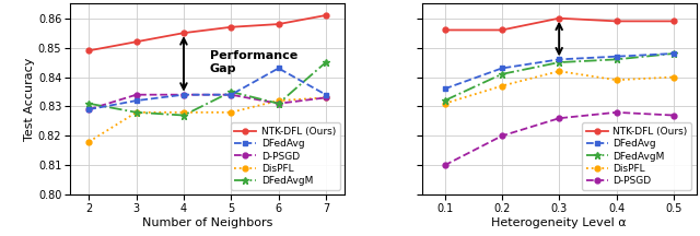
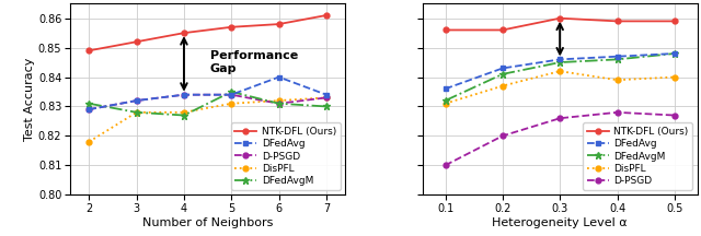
D-PSGD/3: 0.834 -> 0.832
DisPFL/5: 0.828 -> 0.831
DFedAvg/6: 0.843 -> 0.840
DFedAvgM/7: 0.845 -> 0.830
